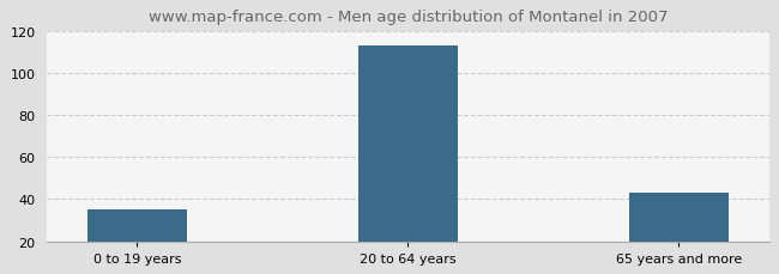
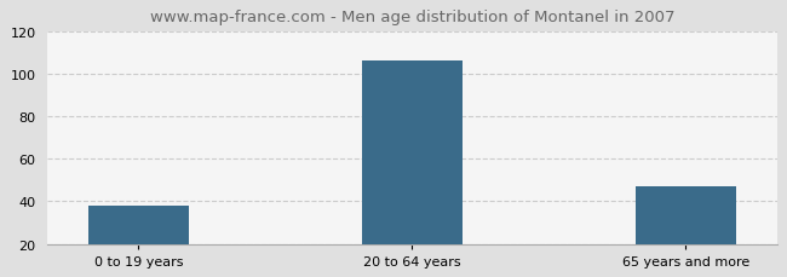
0 to 19 years: 35 -> 38
20 to 64 years: 113 -> 106
65 years and more: 43 -> 47
